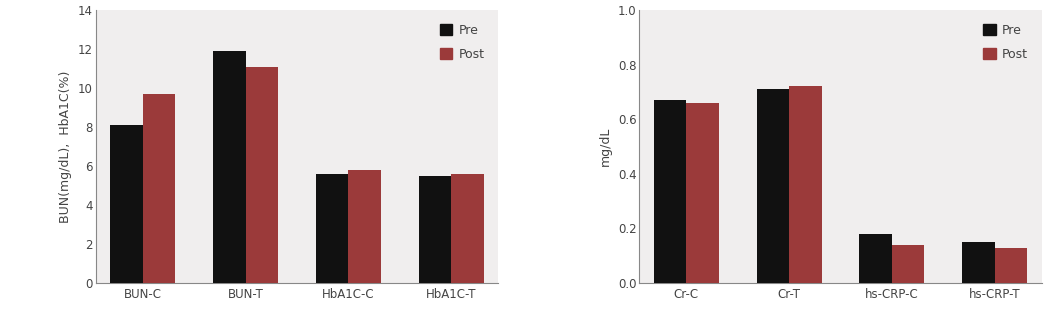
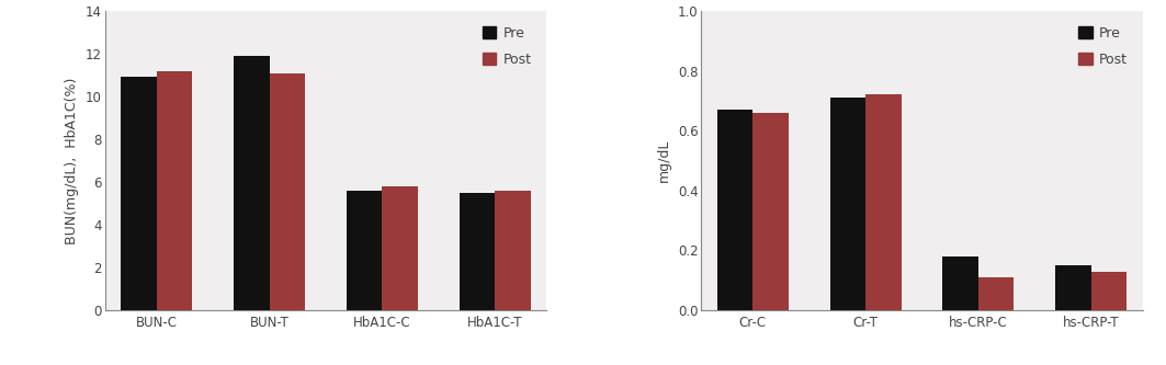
Pre/BUN-C: 8.1 -> 10.9
Post/BUN-C: 9.7 -> 11.2
Post/hs-CRP-C: 0.14 -> 0.11
